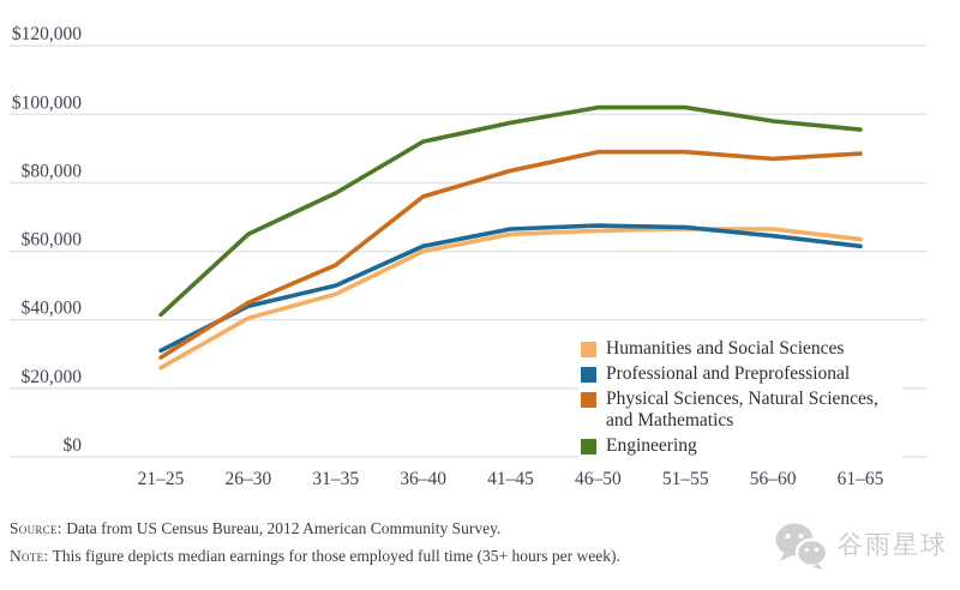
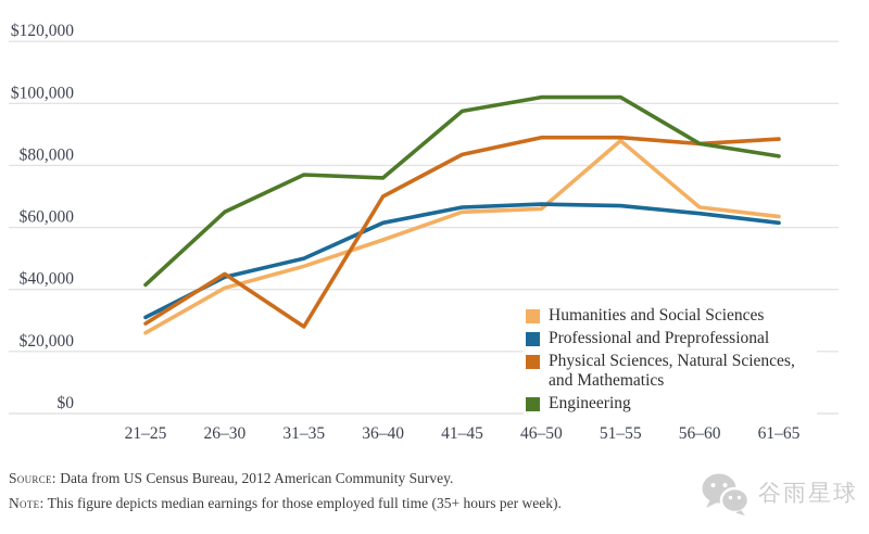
Physical Sciences, Natural Sciences, and Mathematics/31–35: $56000 -> $28000
Humanities and Social Sciences/36–40: $60000 -> $56000
Physical Sciences, Natural Sciences, and Mathematics/36–40: $76000 -> $70000
Engineering/36–40: $92000 -> $76000
Humanities and Social Sciences/51–55: $66000 -> $88000
Engineering/56–60: $98000 -> $87000
Engineering/61–65: $96000 -> $83000
